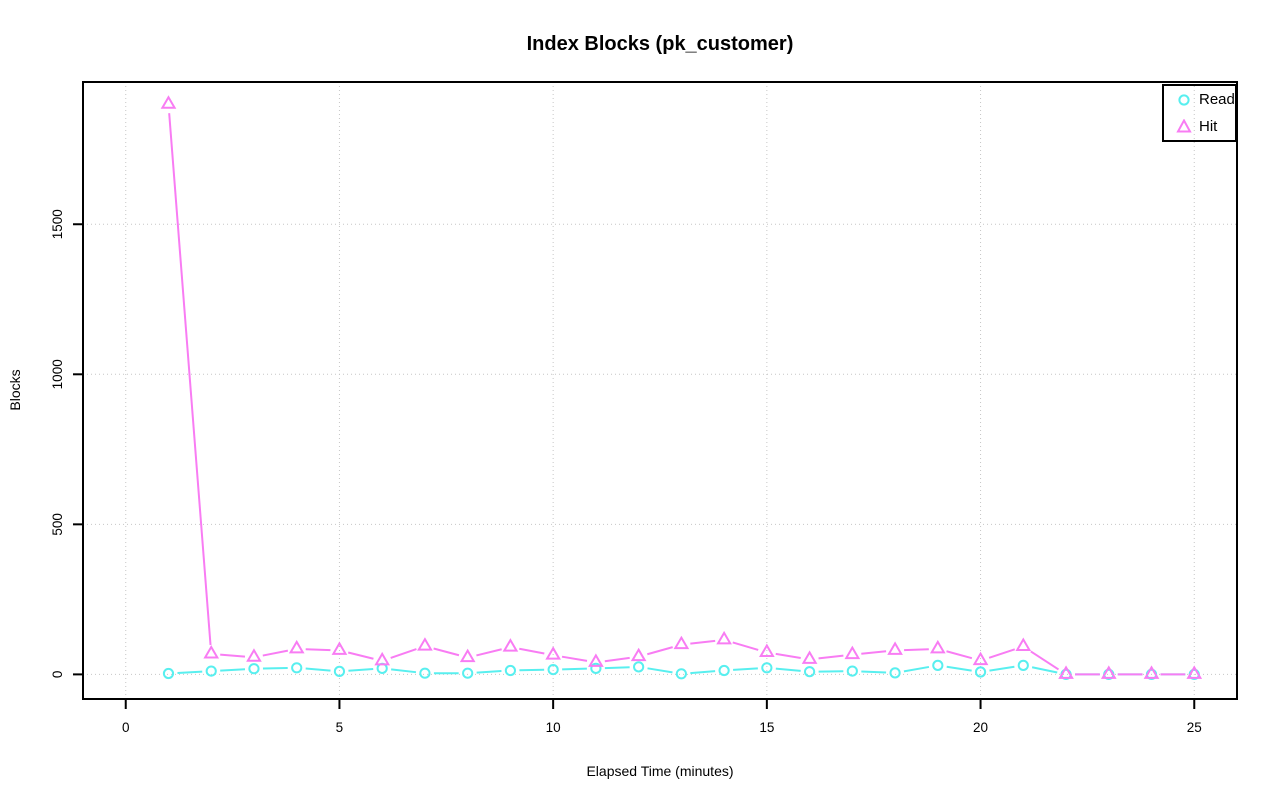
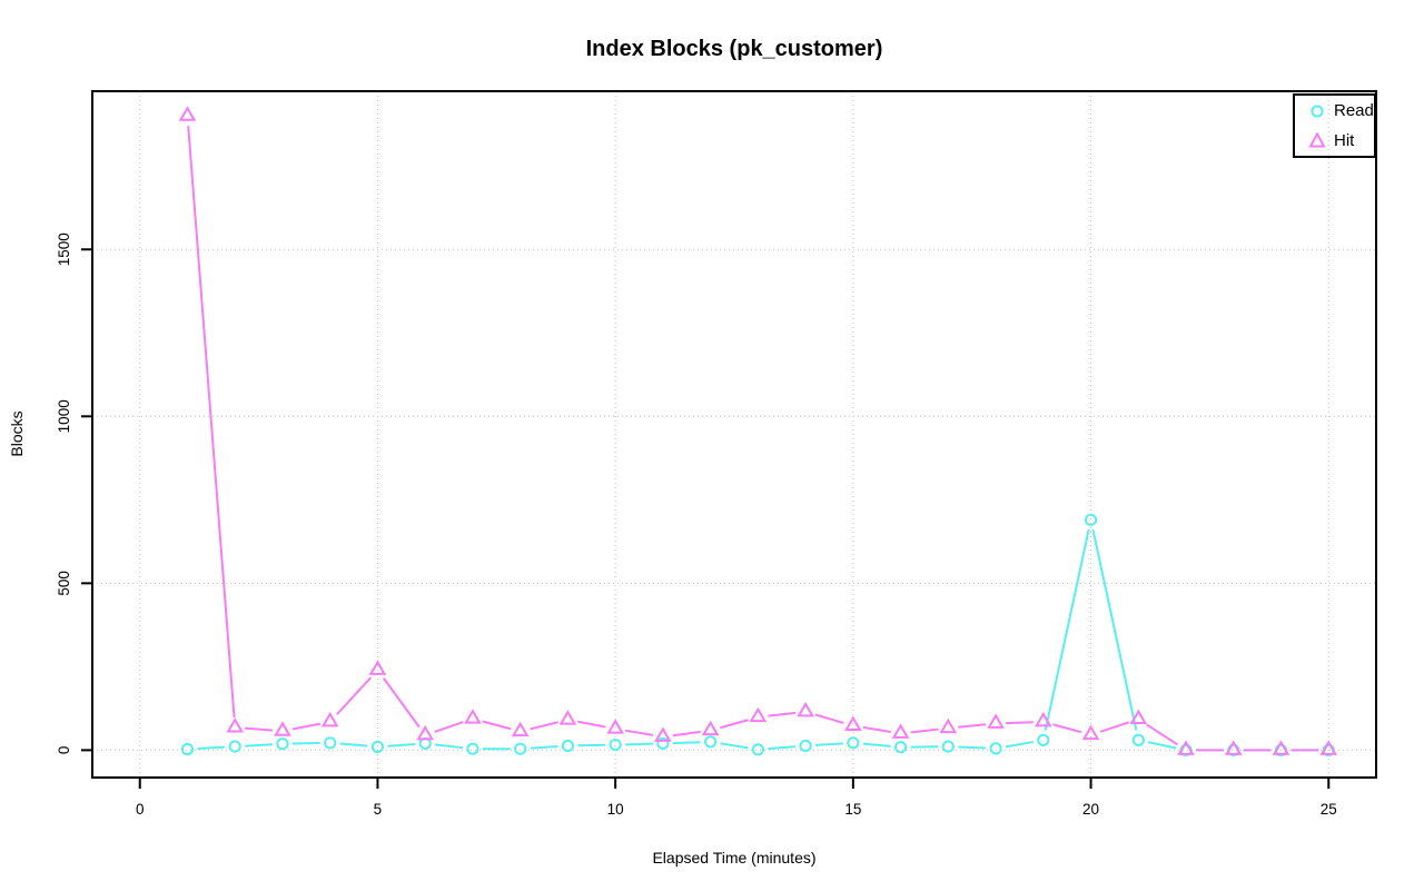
Hit/5: 80 -> 240
Read/20: 10 -> 690
